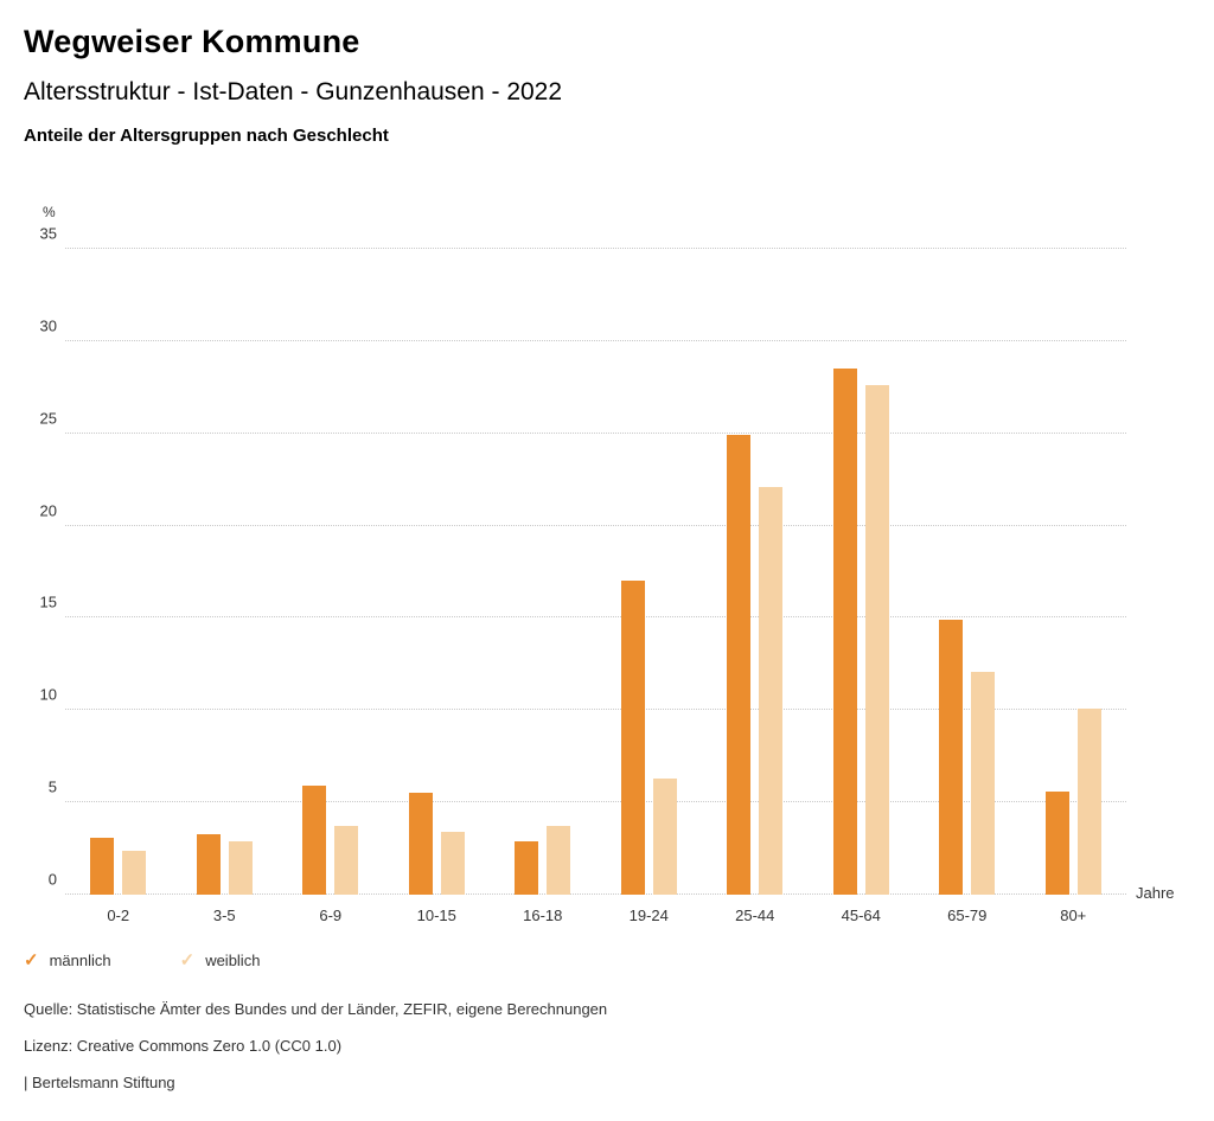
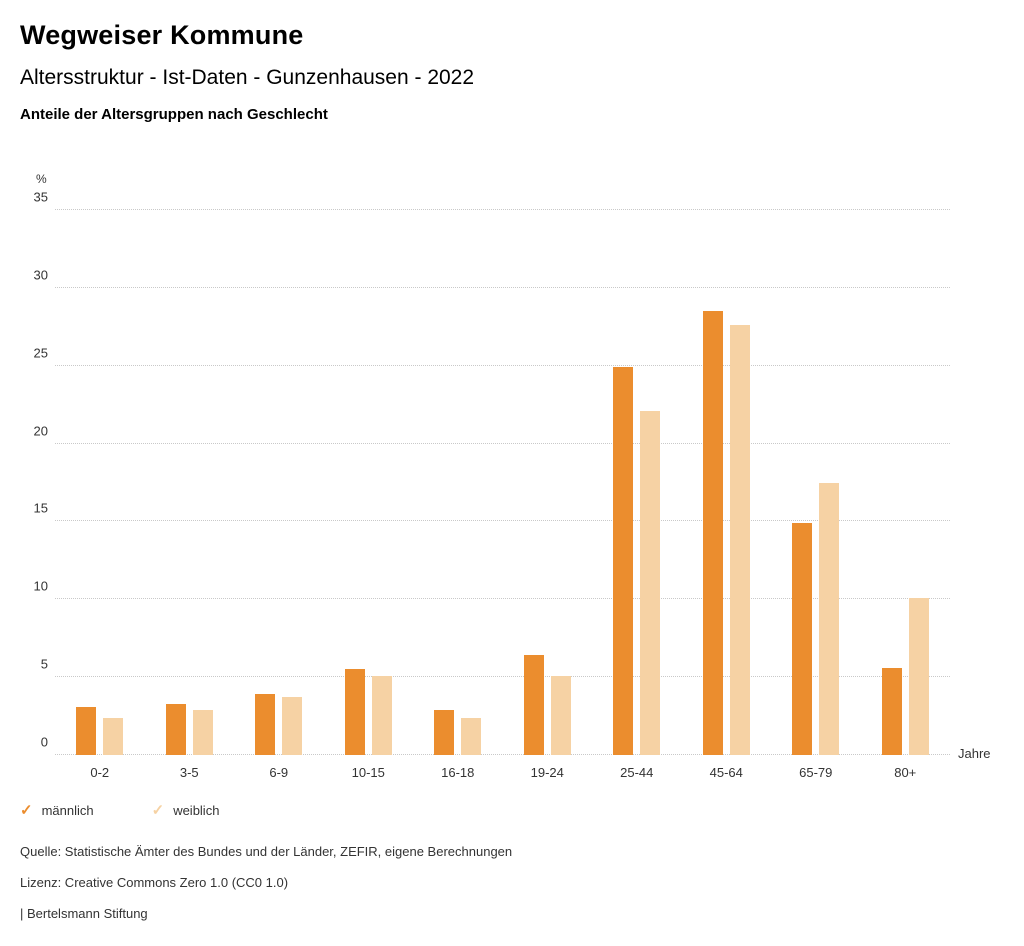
männlich/6-9: 5.9 -> 3.9
weiblich/10-15: 3.4 -> 5.1
weiblich/16-18: 3.7 -> 2.4
männlich/19-24: 17.0 -> 6.4
weiblich/19-24: 6.3 -> 5.1
weiblich/65-79: 12.1 -> 17.5
